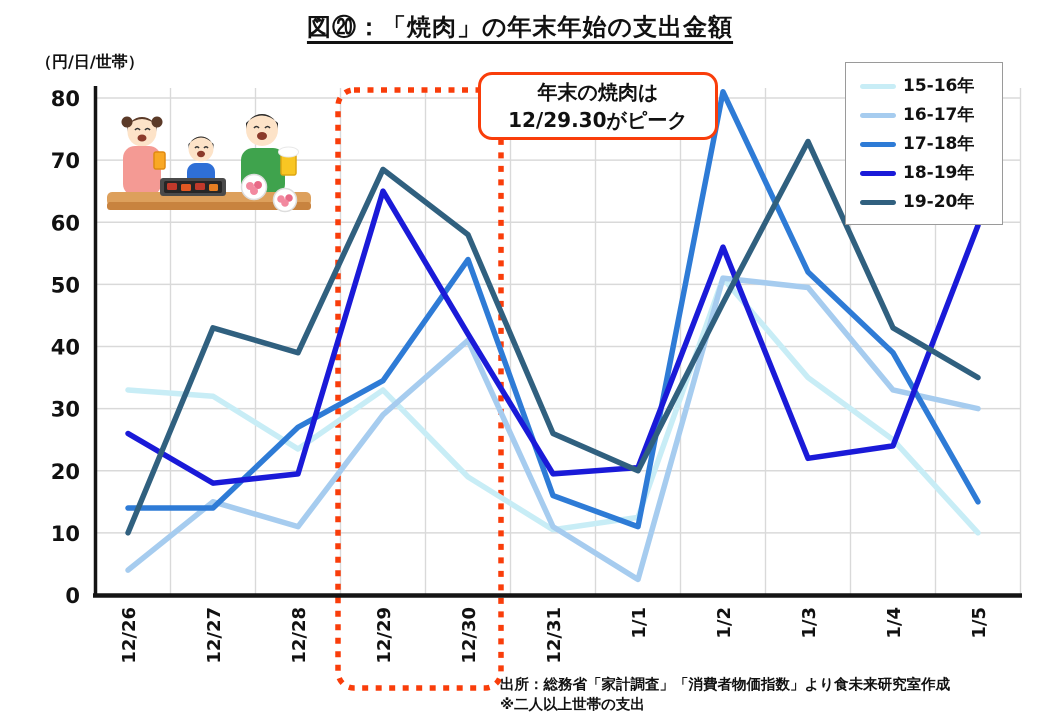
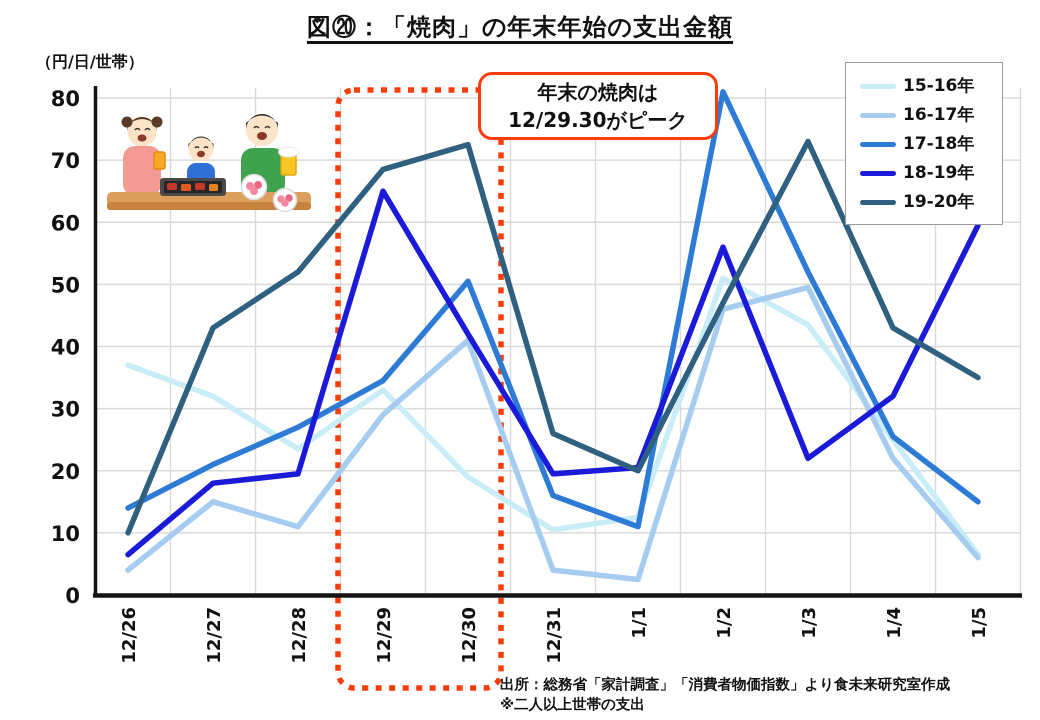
15-16年/12/26: 33 -> 37
18-19年/12/26: 26 -> 6
17-18年/12/27: 14 -> 21
19-20年/12/28: 39 -> 52
17-18年/12/30: 54 -> 50
19-20年/12/30: 58 -> 72
16-17年/12/31: 11 -> 4
16-17年/1/2: 51 -> 46
15-16年/1/3: 35 -> 44
16-17年/1/4: 33 -> 22
17-18年/1/4: 39 -> 26
18-19年/1/4: 24 -> 32
15-16年/1/5: 10 -> 6
16-17年/1/5: 30 -> 6
